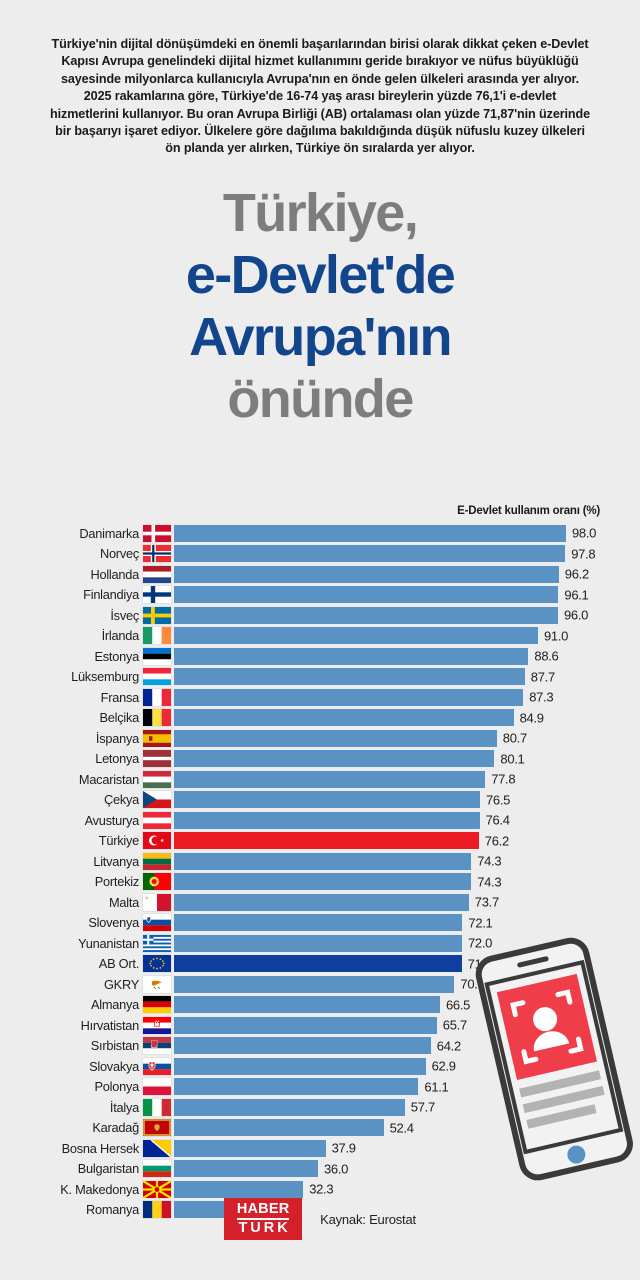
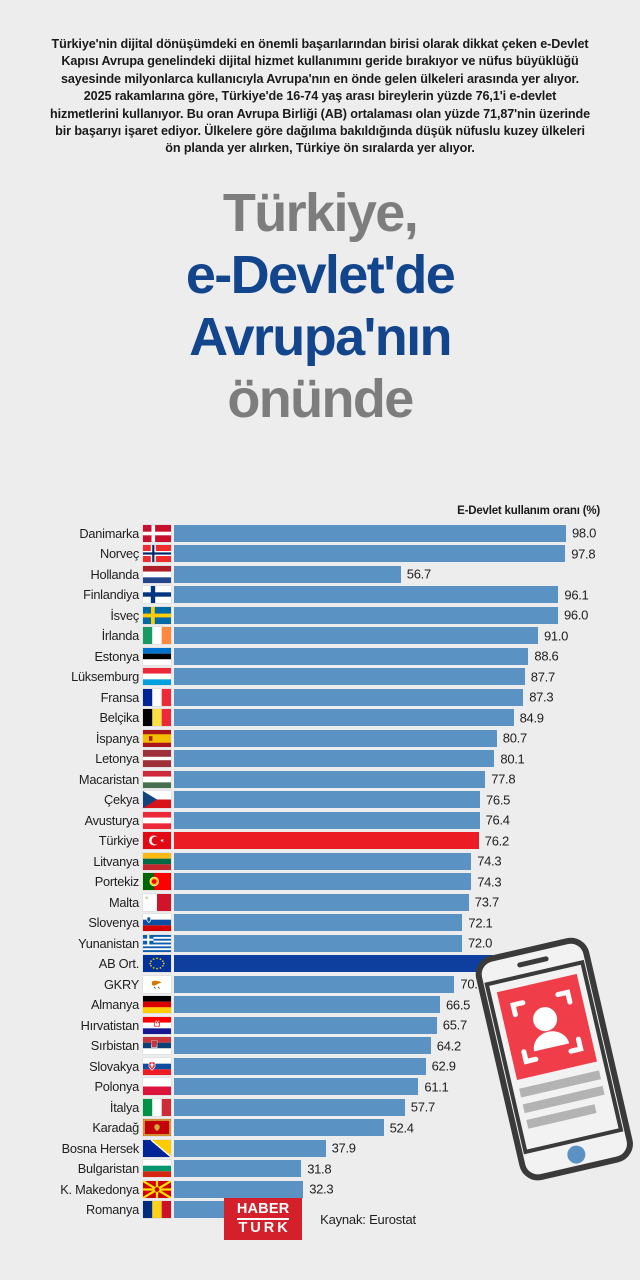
Hollanda: 96.2 -> 56.7
AB Ort.: 71.9 -> 79.8
Bulgaristan: 36.0 -> 31.8
